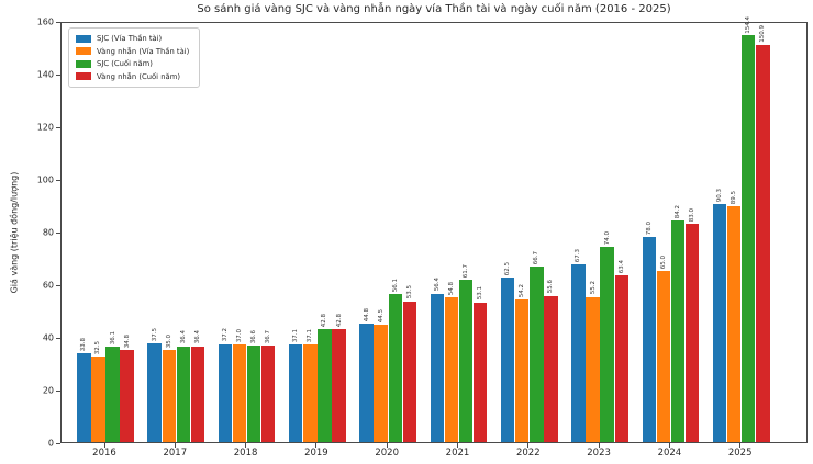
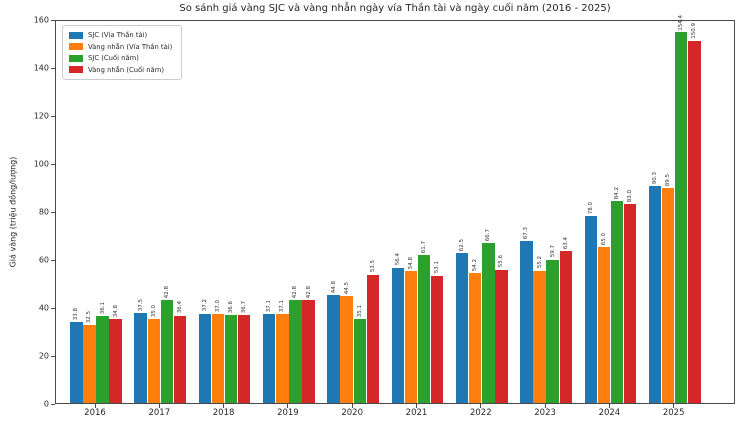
SJC (Cuối năm)/2017: 36.4 -> 42.8
SJC (Cuối năm)/2020: 56.1 -> 35.1
SJC (Cuối năm)/2023: 74.0 -> 59.7
